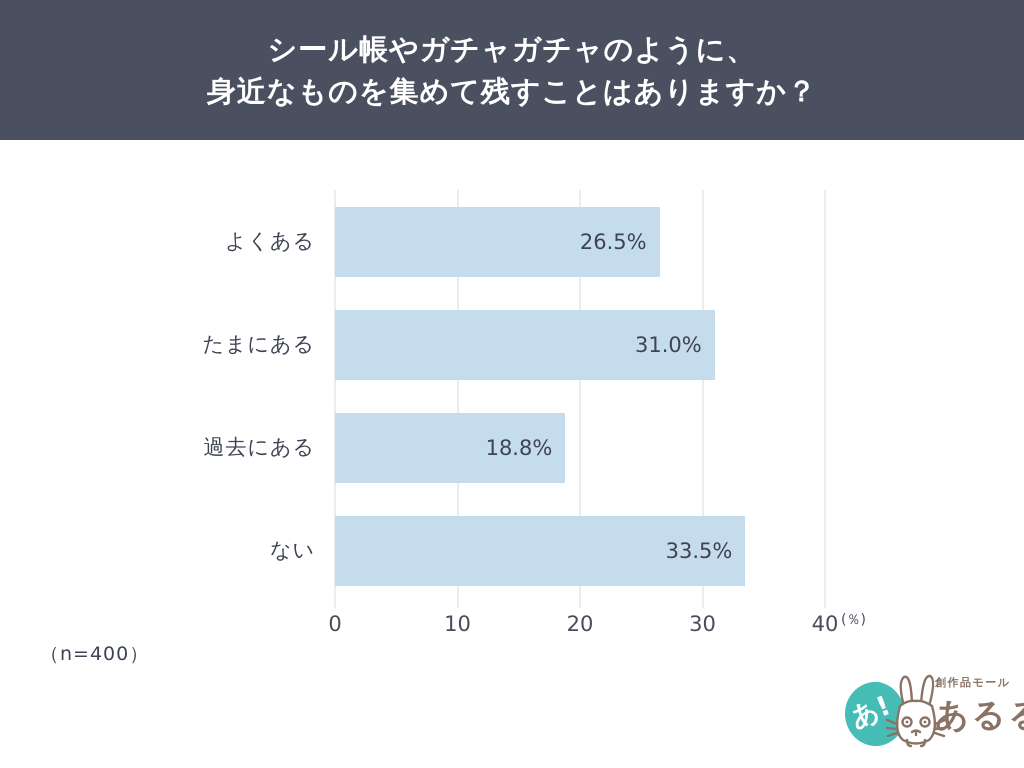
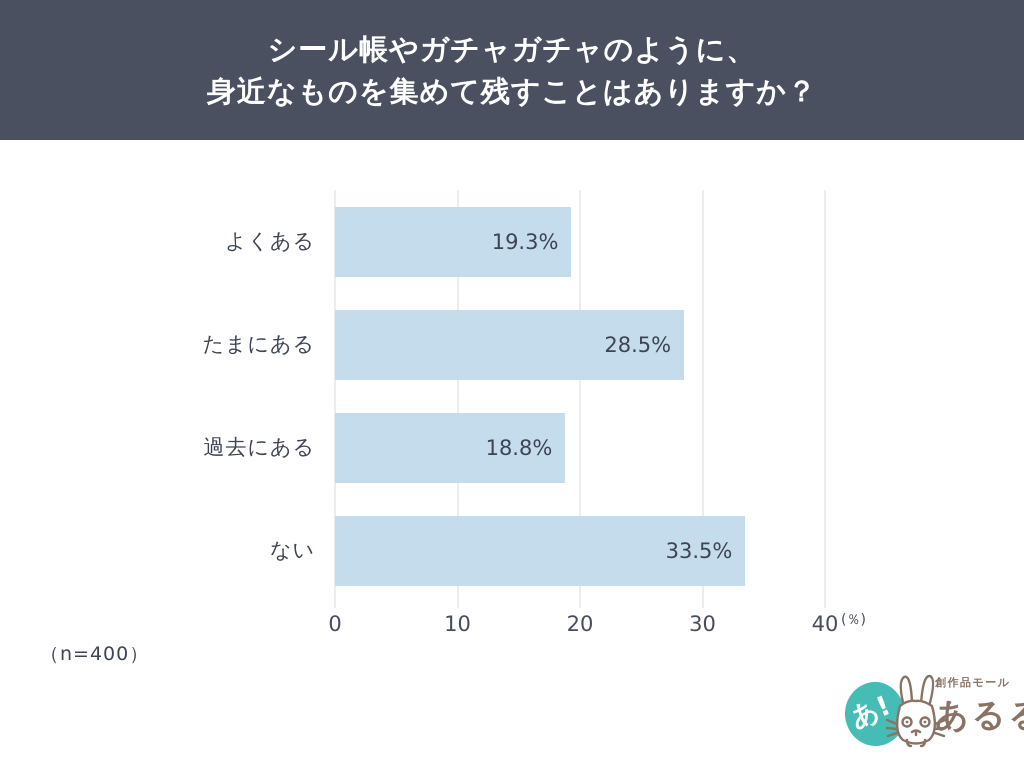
よくある: 26.5% -> 19.3%
たまにある: 31.0% -> 28.5%
